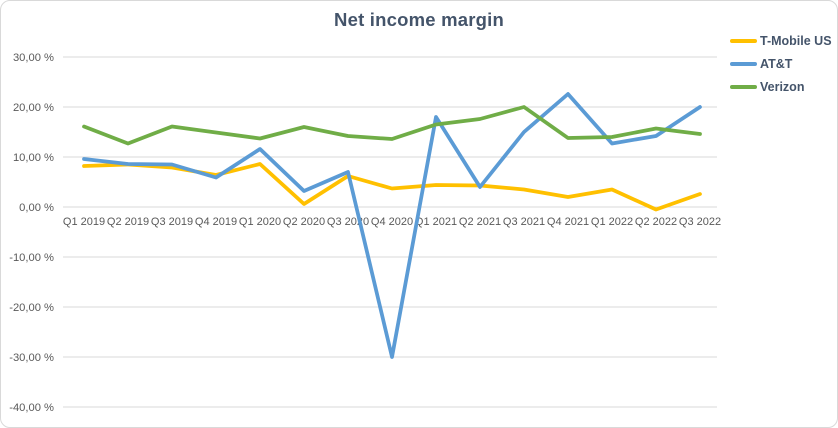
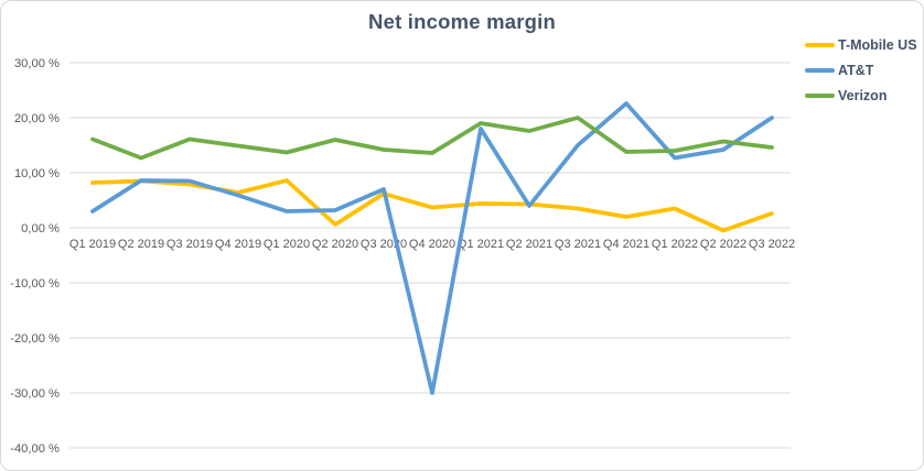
AT&T/Q1 2019: 10% -> 3%
AT&T/Q1 2020: 12% -> 3%
Verizon/Q1 2021: 16% -> 19%
